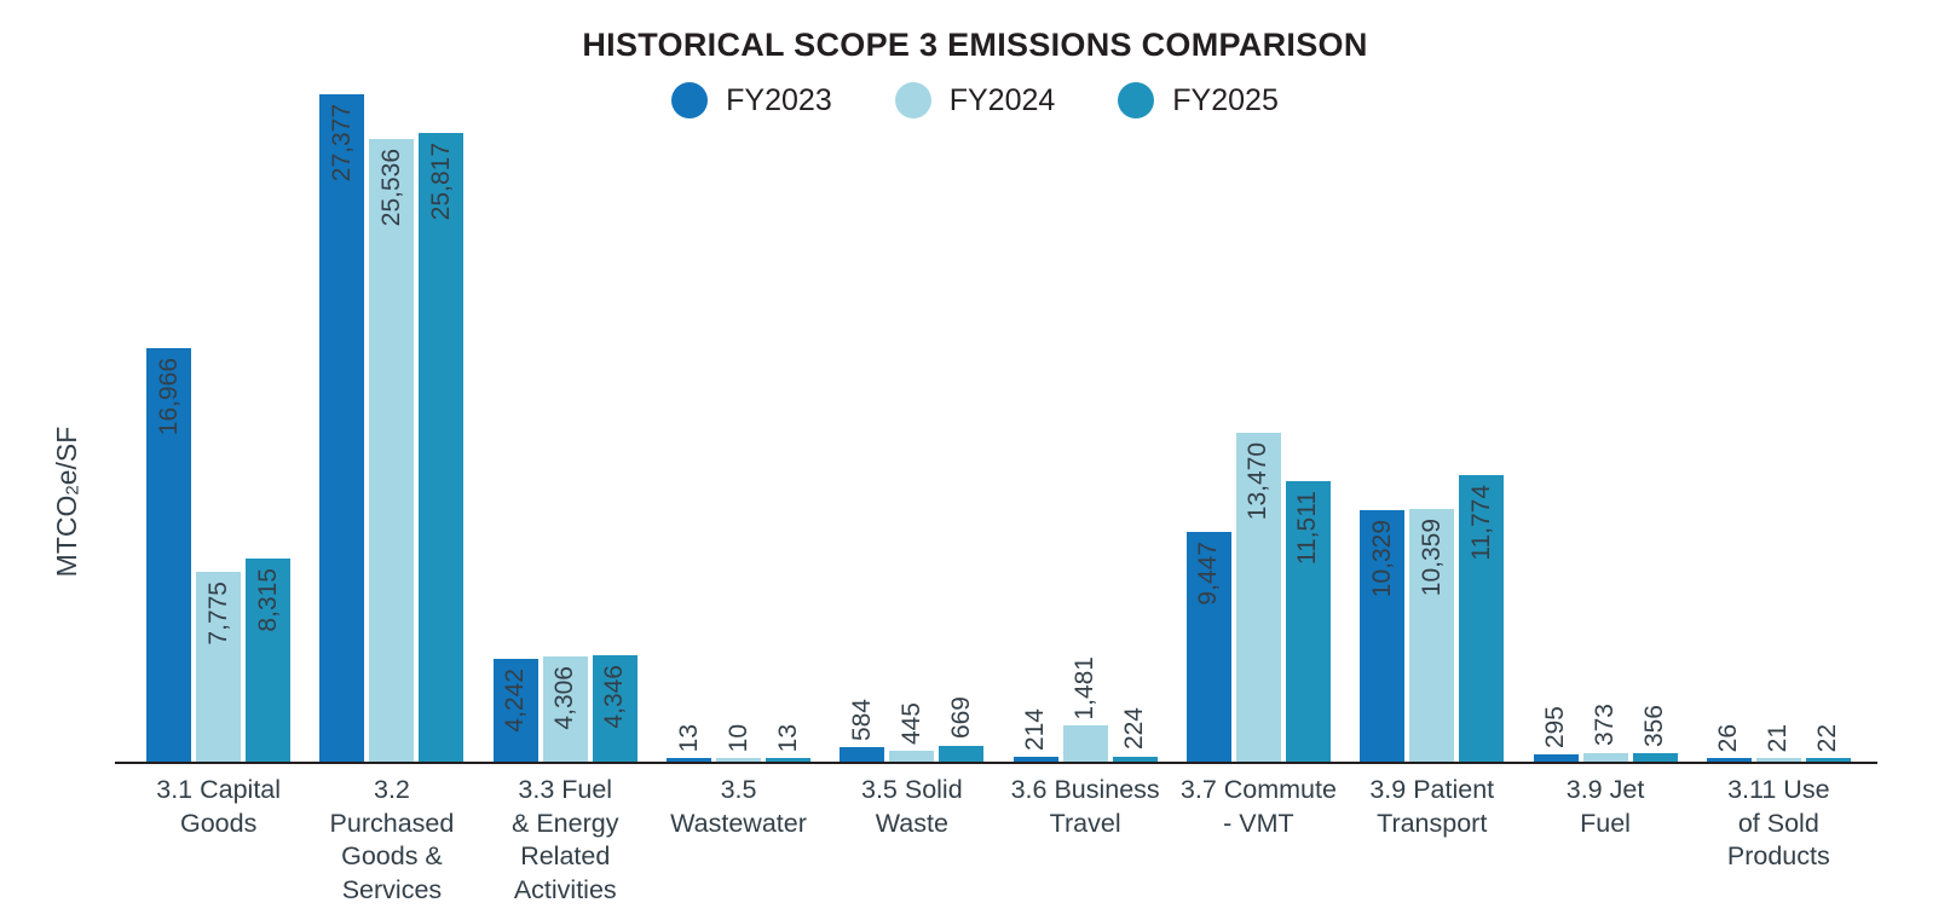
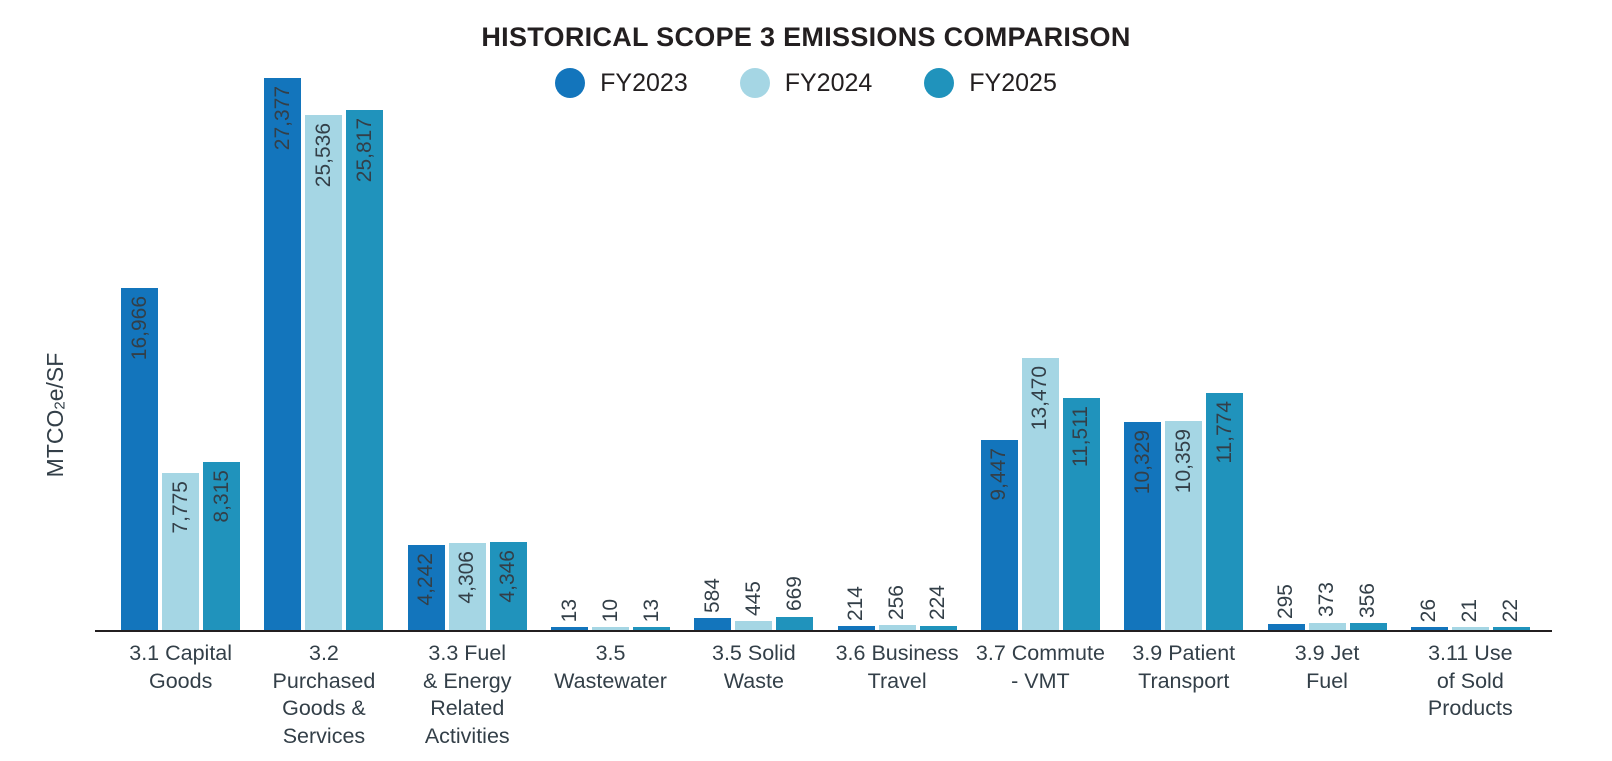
FY2024/3.6 Business Travel: 1,481 -> 256
